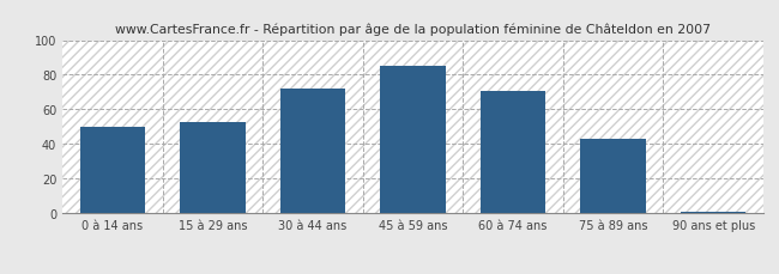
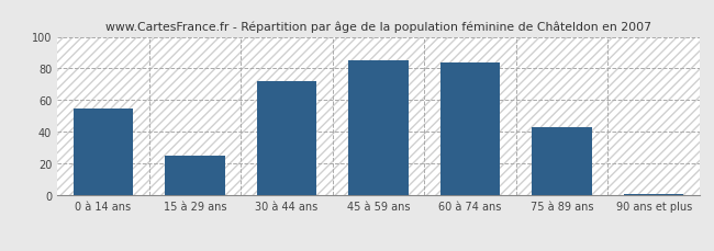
0 à 14 ans: 50 -> 55
15 à 29 ans: 53 -> 25
60 à 74 ans: 71 -> 84
